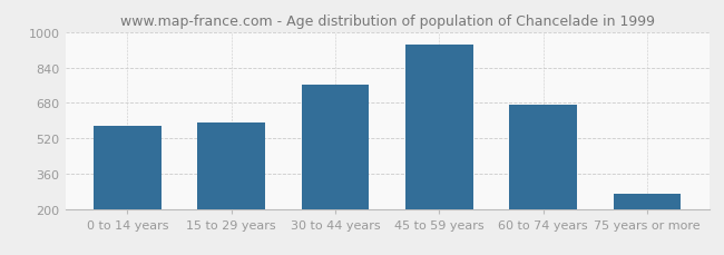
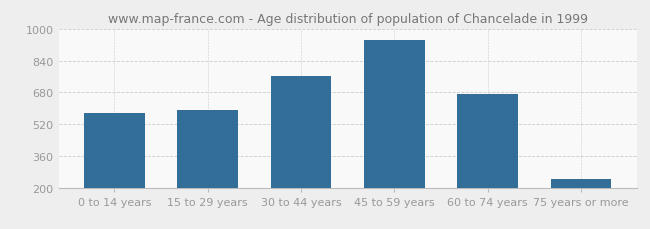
75 years or more: 270 -> 240
